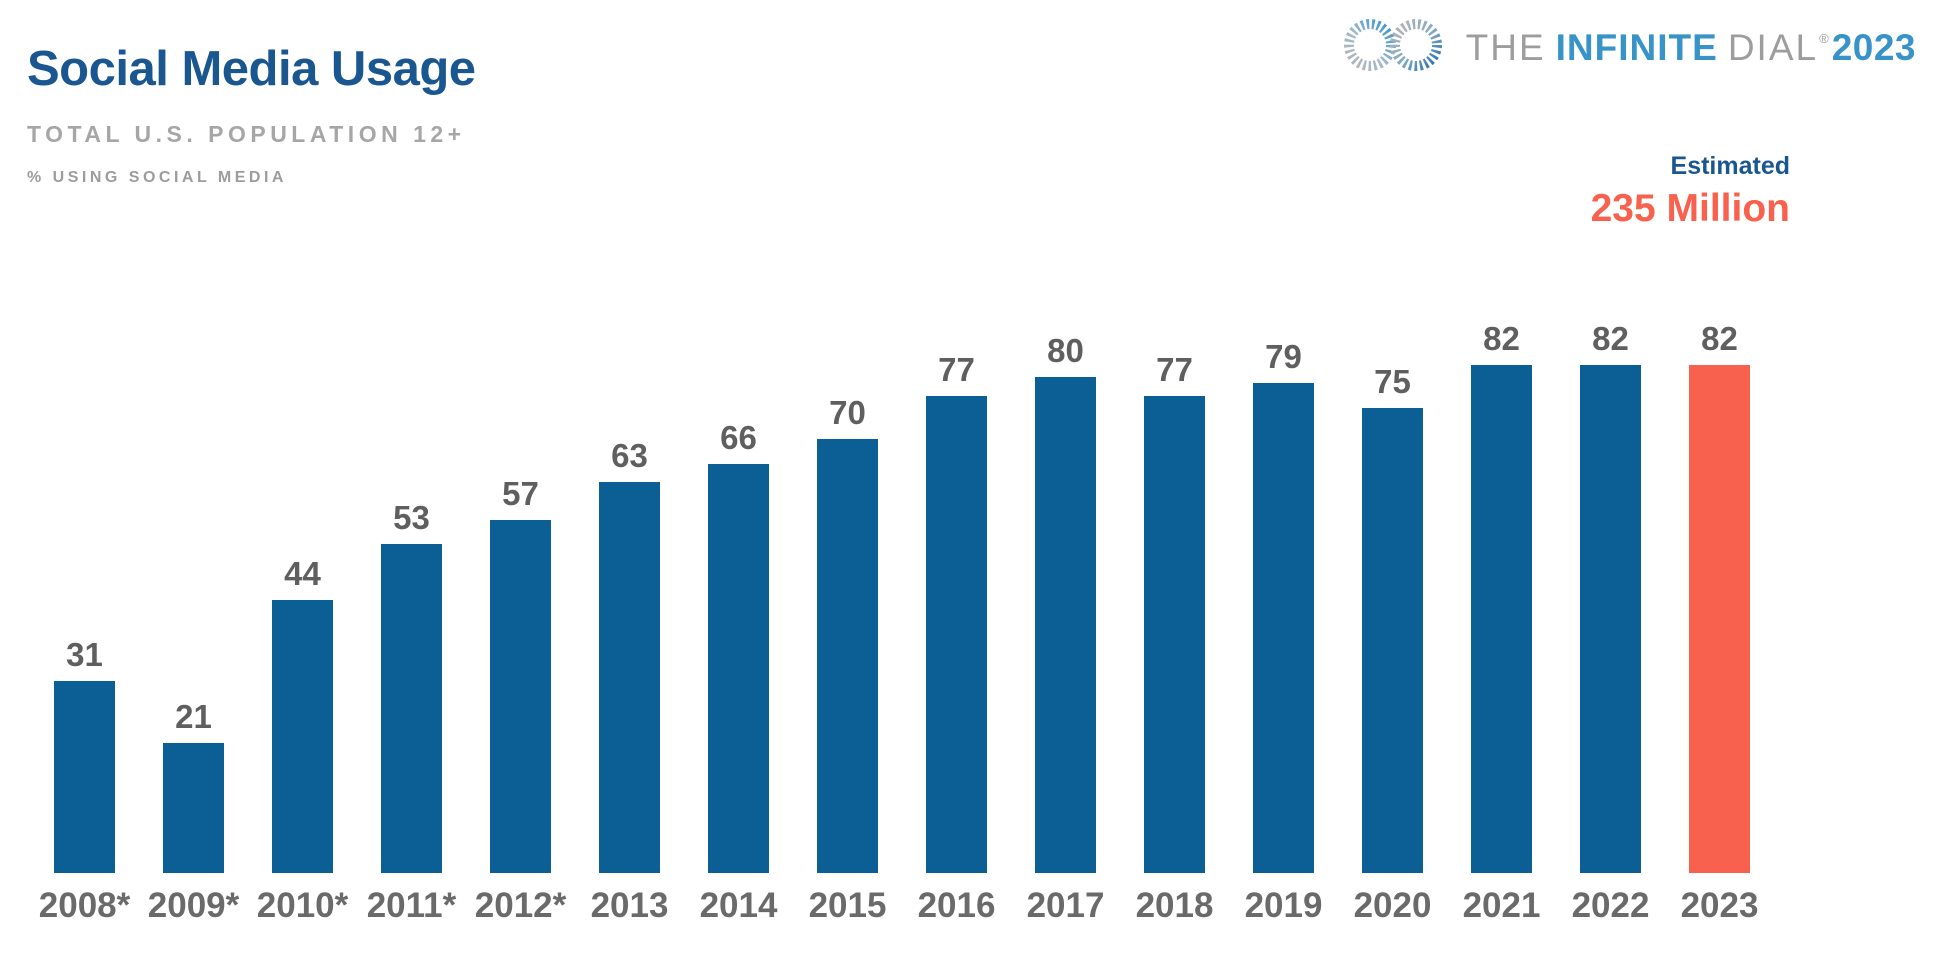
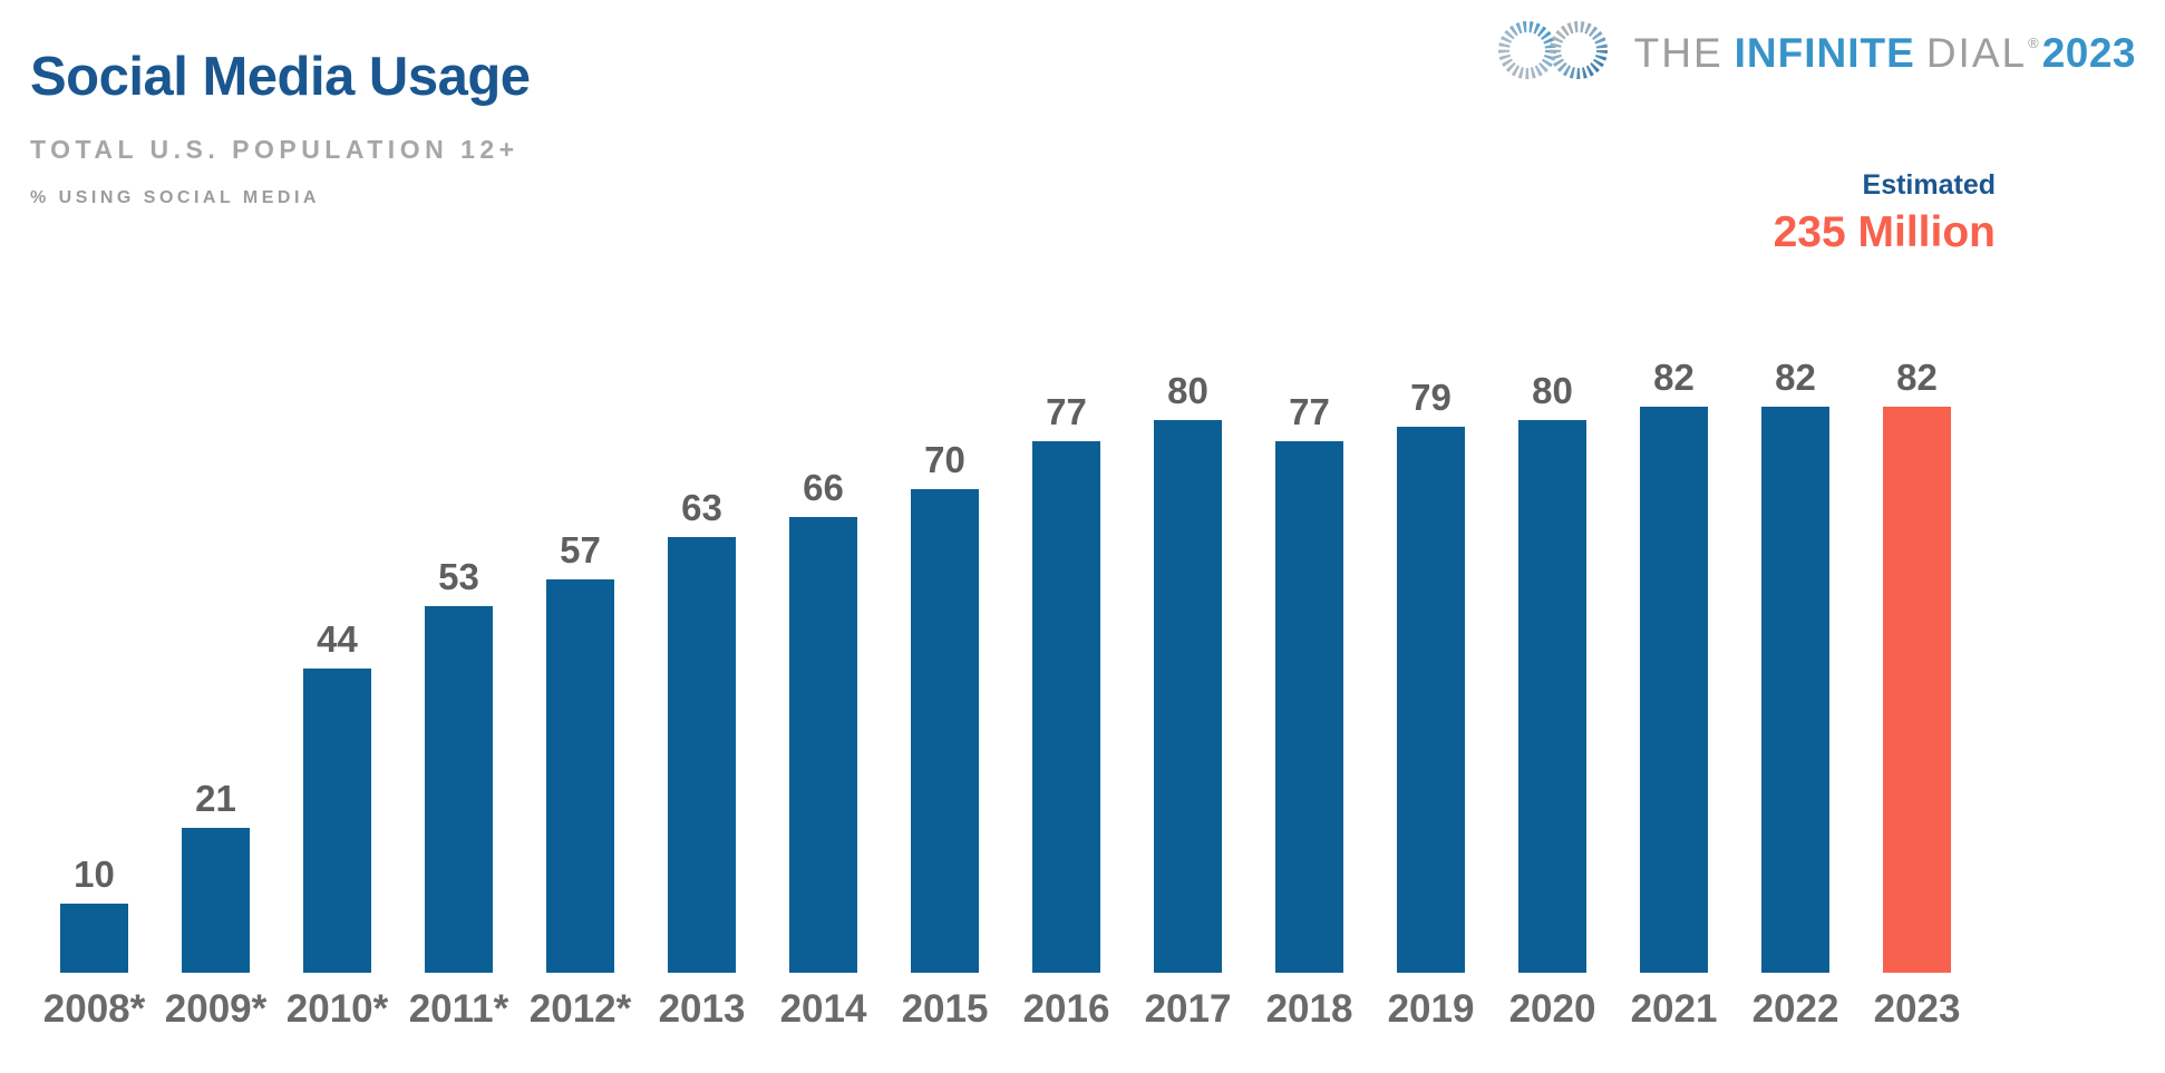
2008*: 31 -> 10
2020: 75 -> 80
